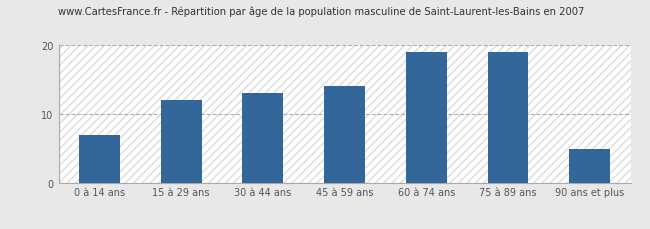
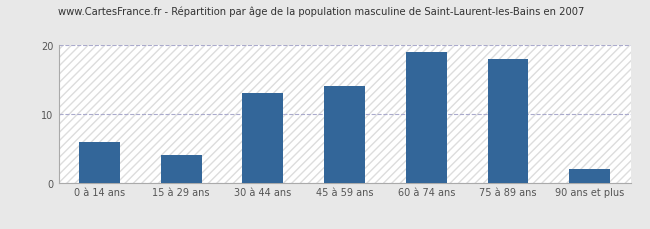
0 à 14 ans: 7 -> 6
15 à 29 ans: 12 -> 4
75 à 89 ans: 19 -> 18
90 ans et plus: 5 -> 2
